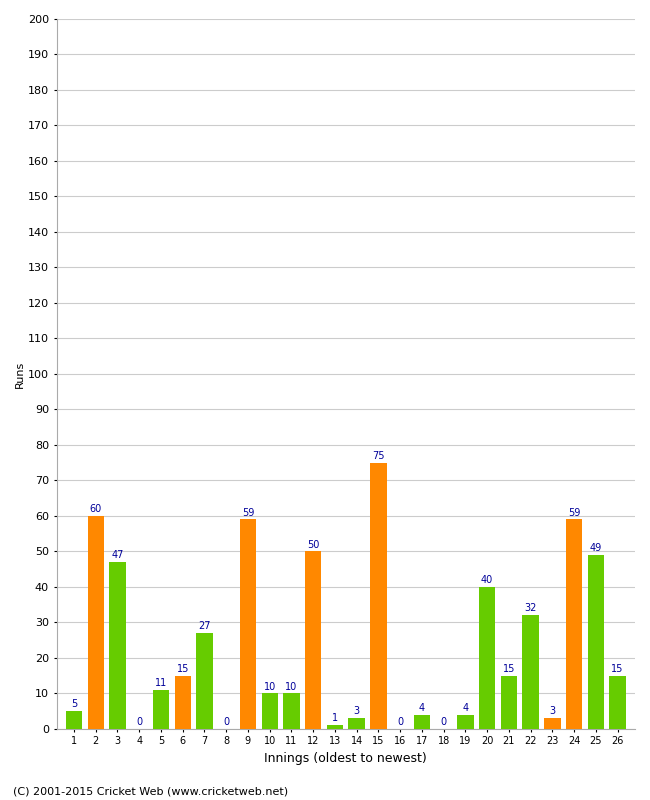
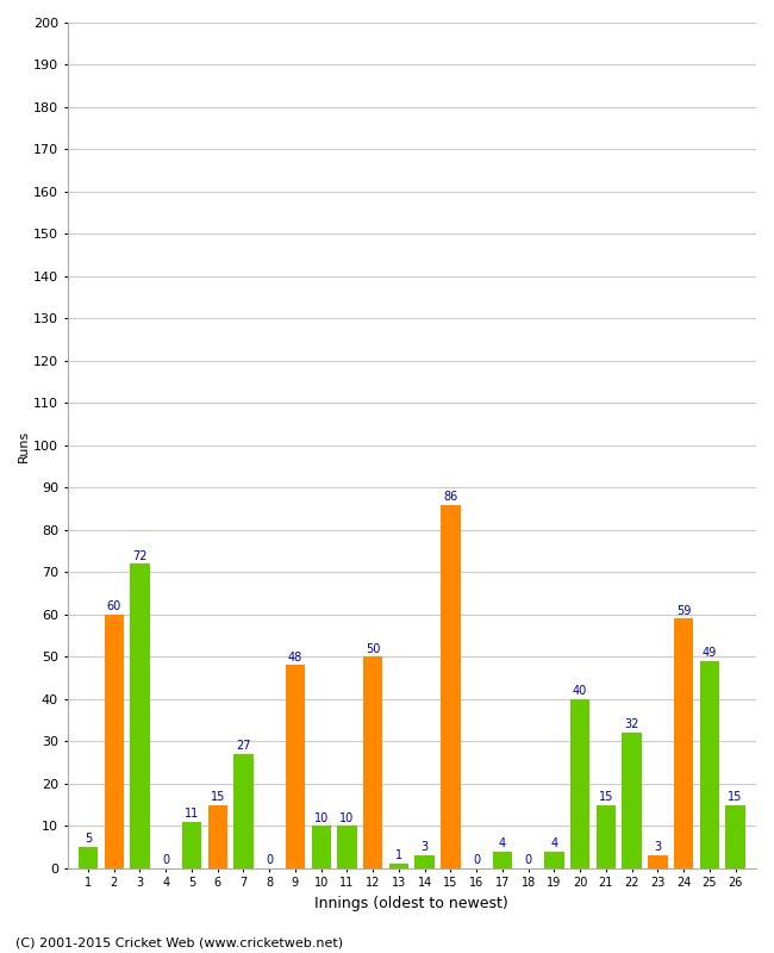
3: 47 -> 72
9: 59 -> 48
15: 75 -> 86
